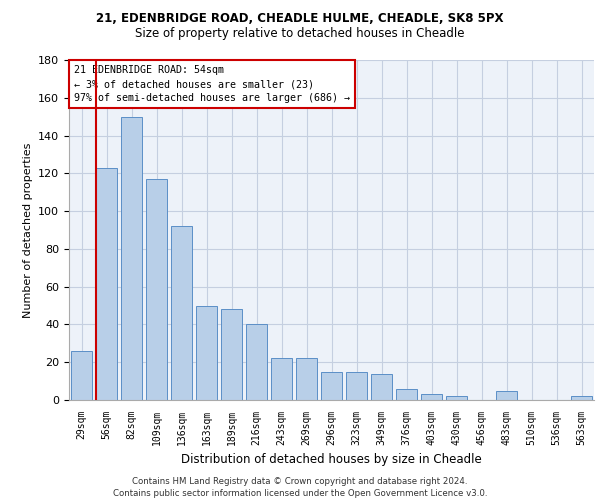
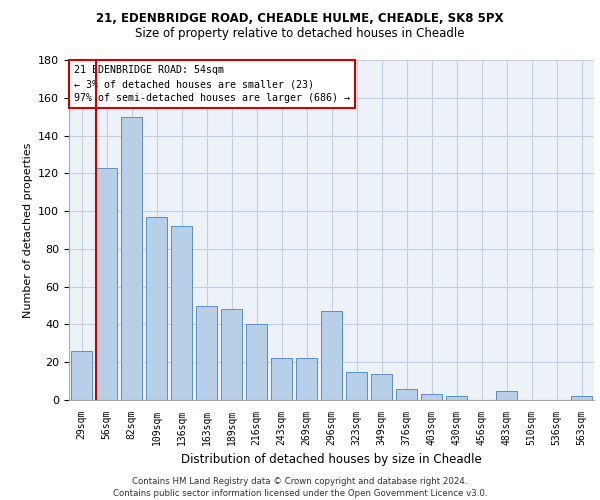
109sqm: 117 -> 97
296sqm: 15 -> 47
